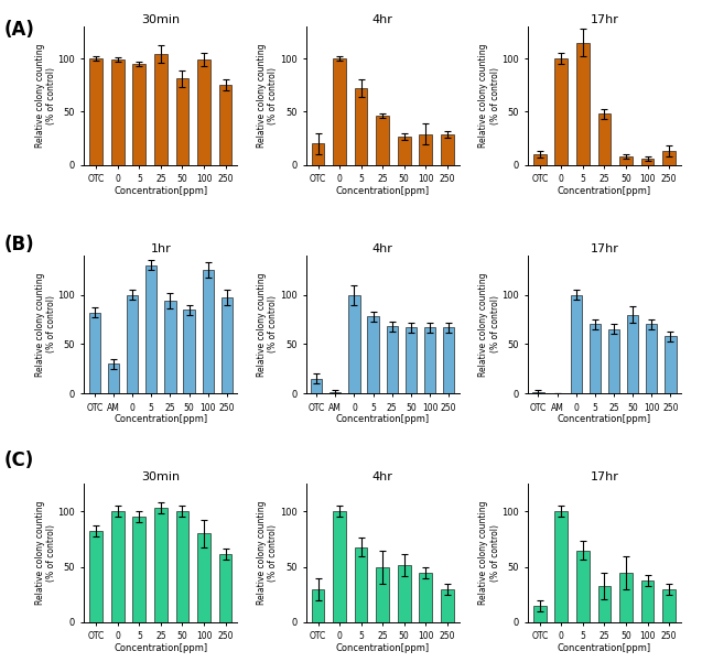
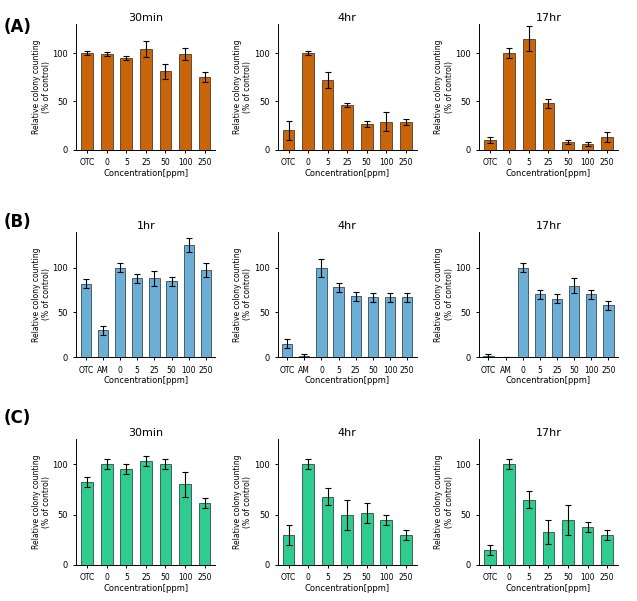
1hr/5: 130 -> 88
1hr/25: 94 -> 88
